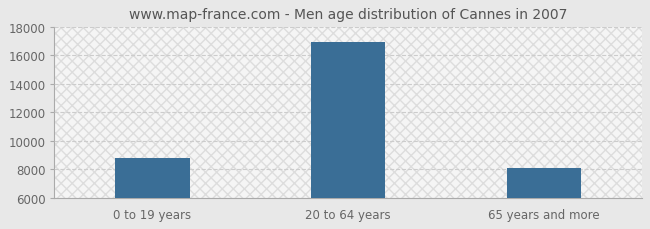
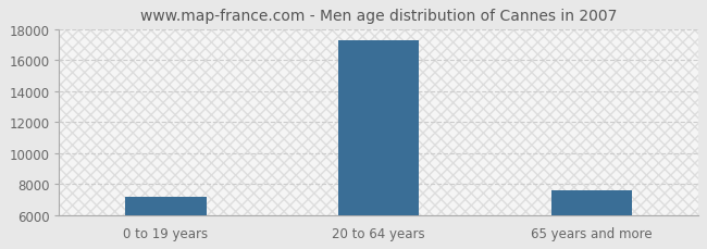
0 to 19 years: 8800 -> 7200
20 to 64 years: 16900 -> 17300
65 years and more: 8100 -> 7600
